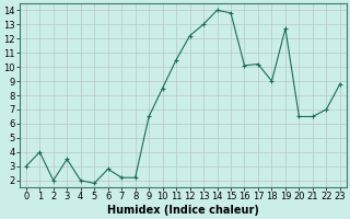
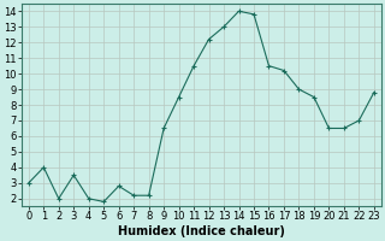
16: 10.1 -> 10.5
19: 12.7 -> 8.5
